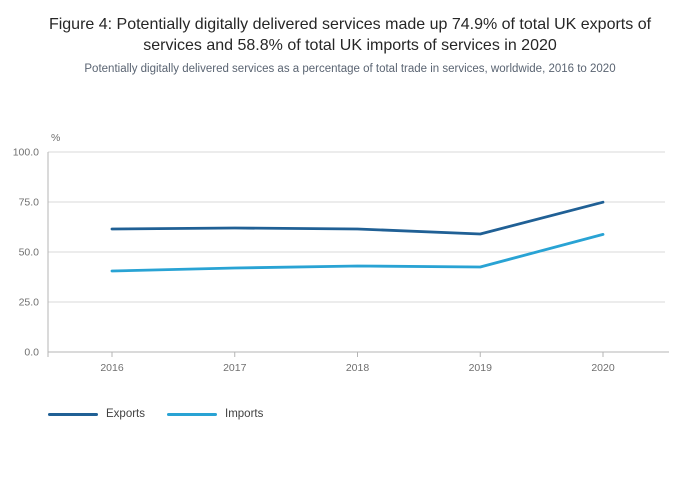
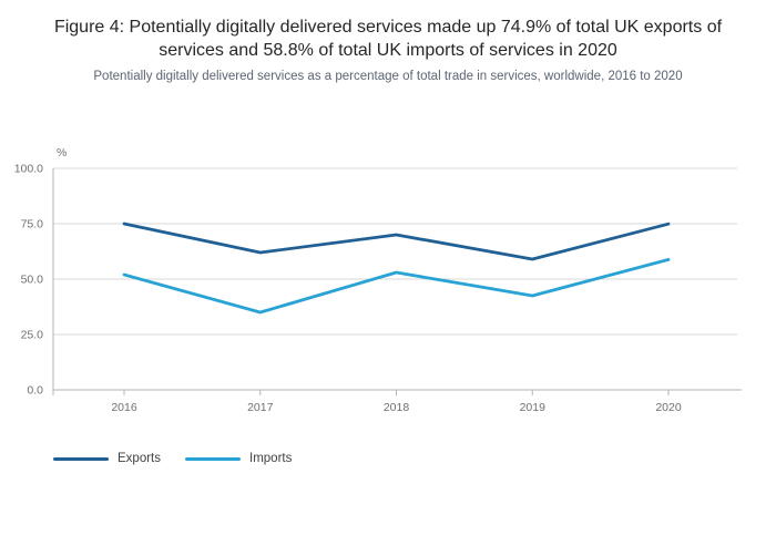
Exports/2016: 62 -> 75
Imports/2016: 40 -> 52
Imports/2017: 42 -> 35
Exports/2018: 62 -> 70
Imports/2018: 43 -> 53
